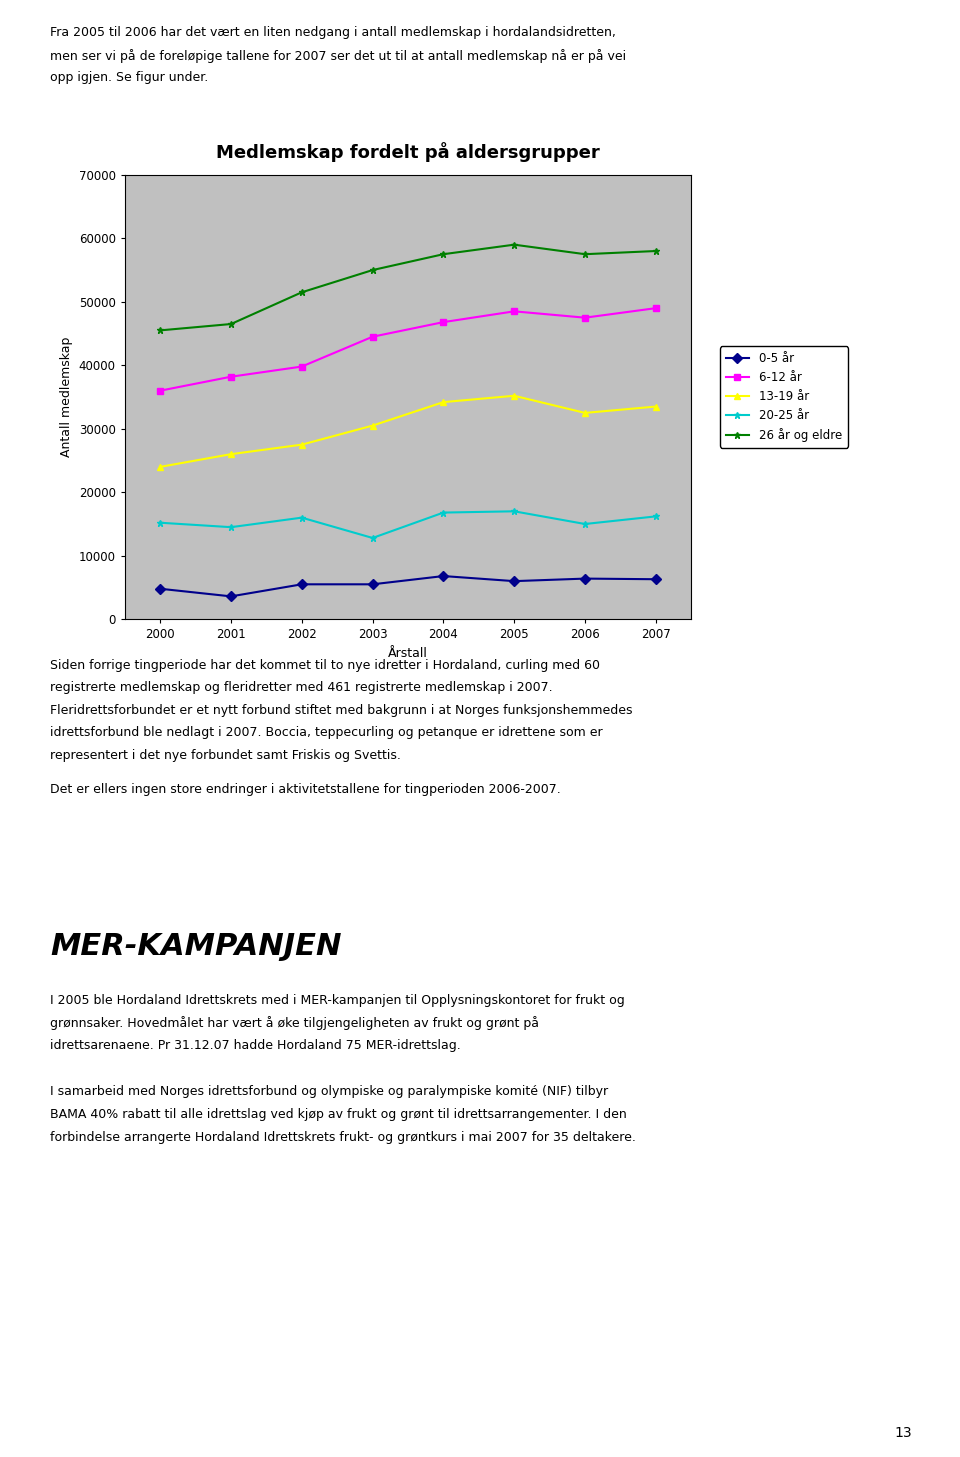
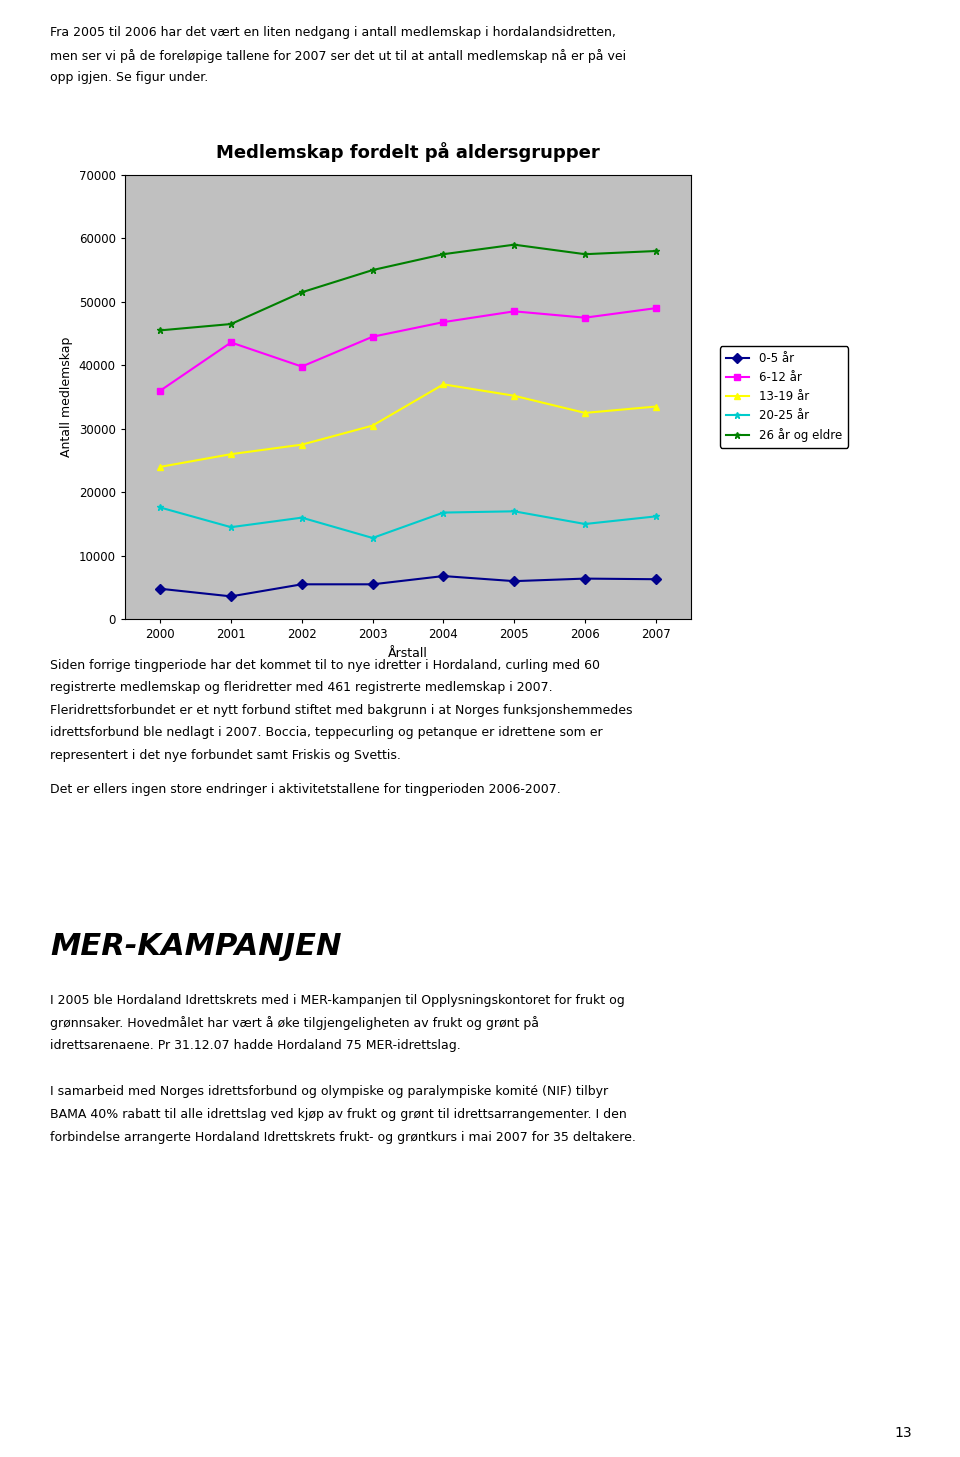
20-25 år/2000: 15200 -> 17600
6-12 år/2001: 38200 -> 43600
13-19 år/2004: 34200 -> 37000
